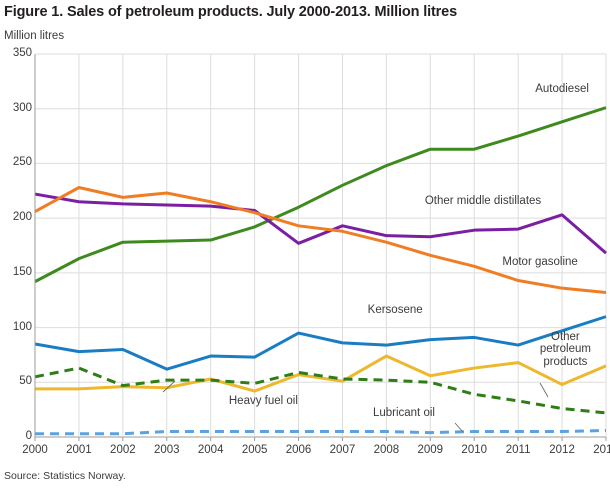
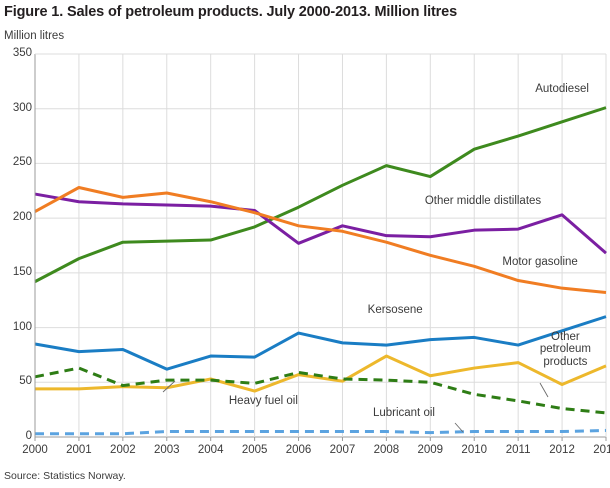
Autodiesel/2009: 263 -> 238
